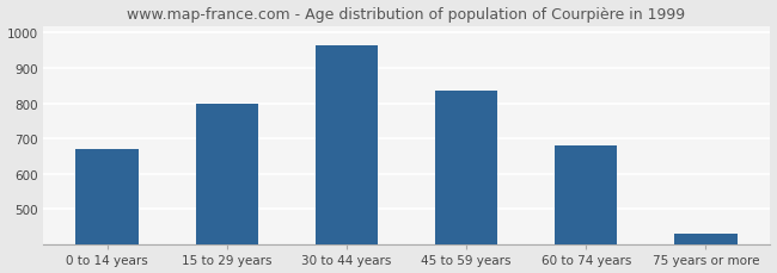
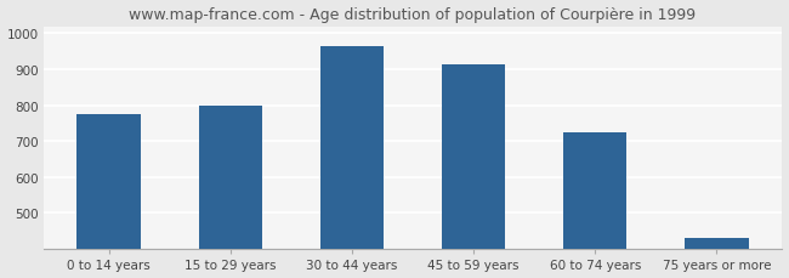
0 to 14 years: 670 -> 775
45 to 59 years: 835 -> 915
60 to 74 years: 680 -> 725
